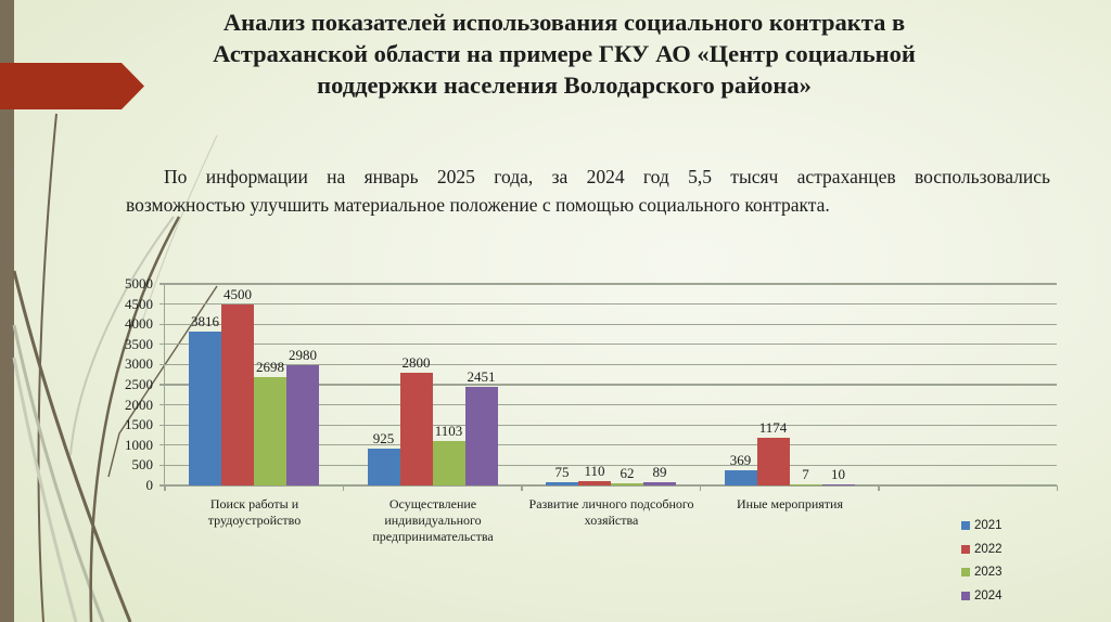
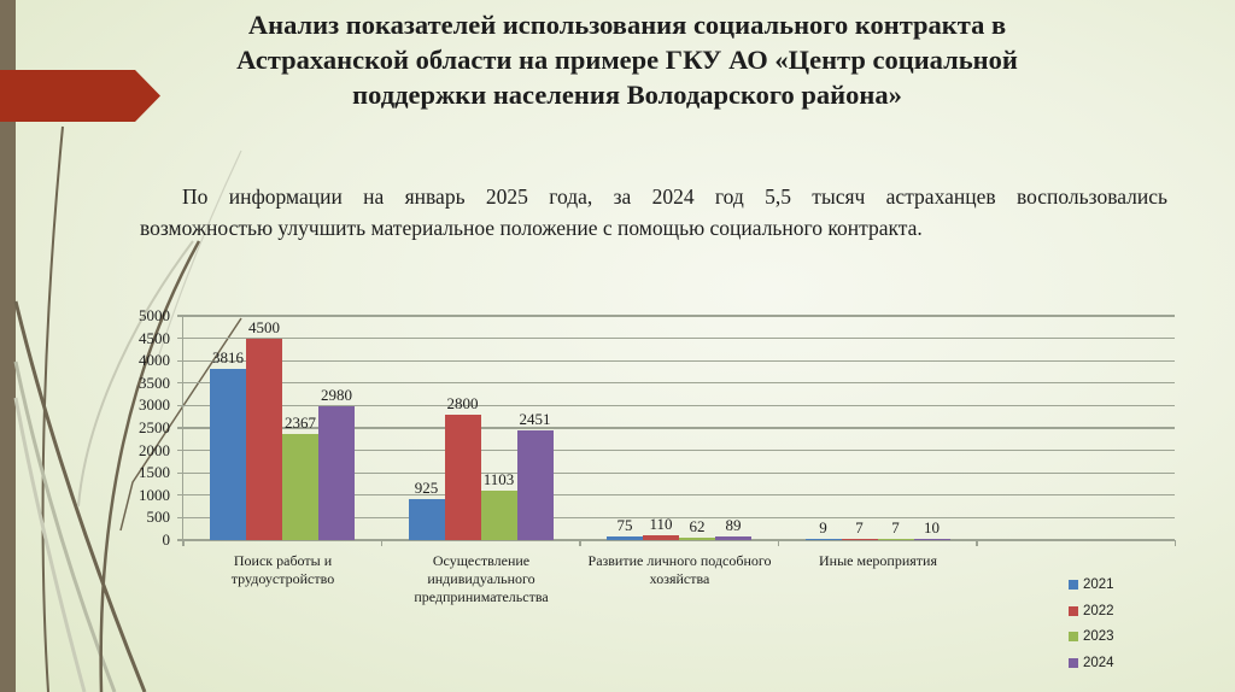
2023/Поиск работы и трудоустройство: 2698 -> 2367
2021/Иные мероприятия: 369 -> 9
2022/Иные мероприятия: 1174 -> 7
